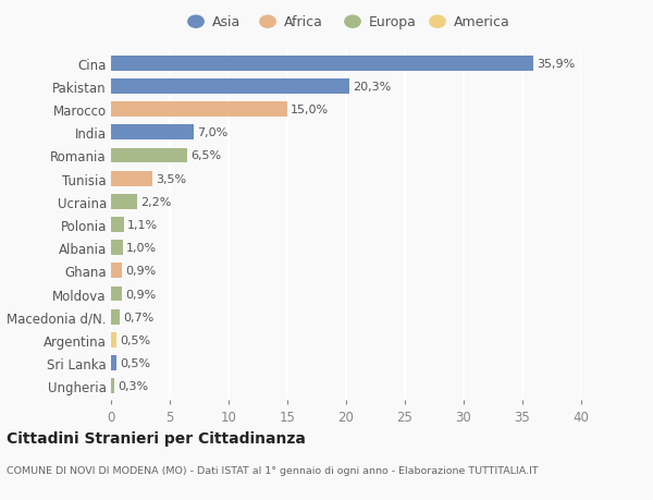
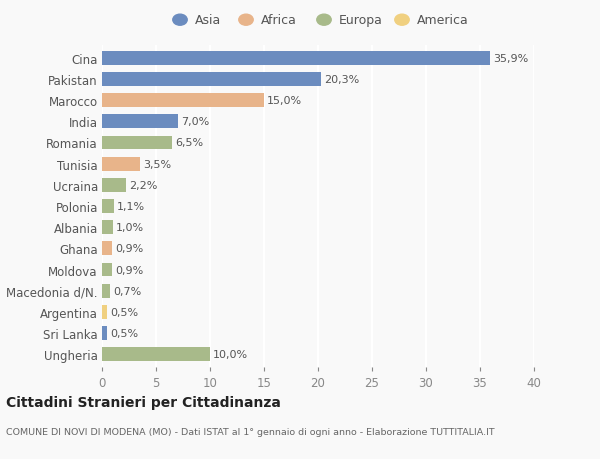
Ungheria: 0,3% -> 10,0%
